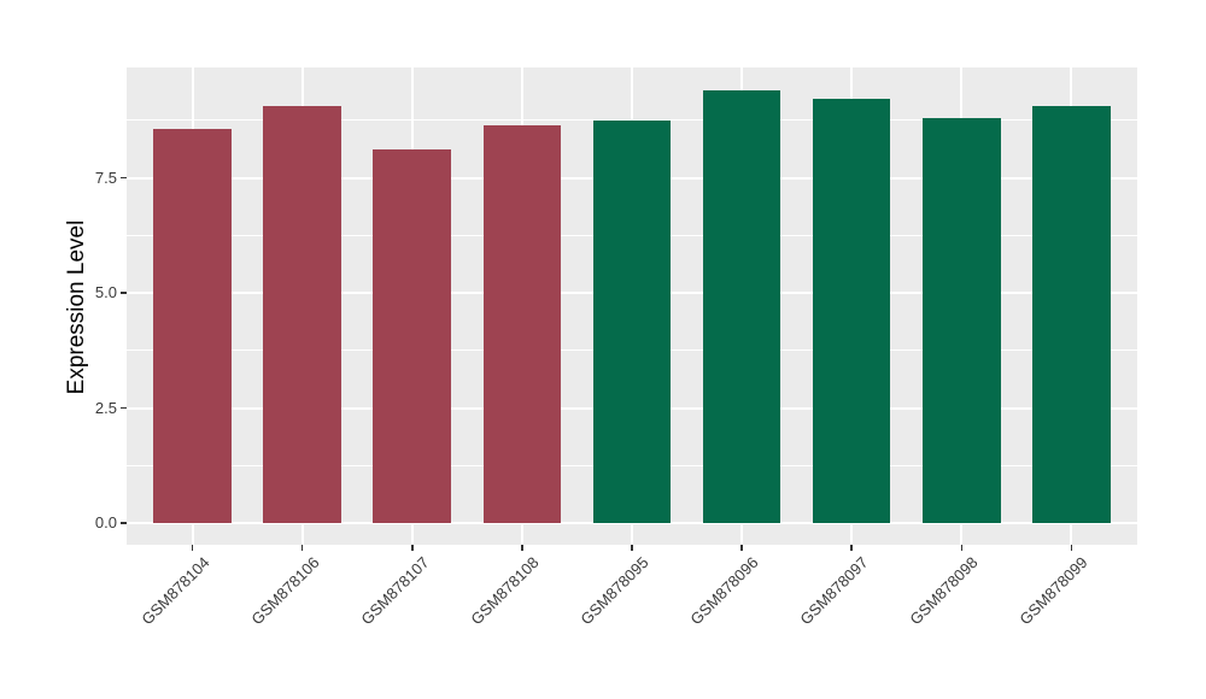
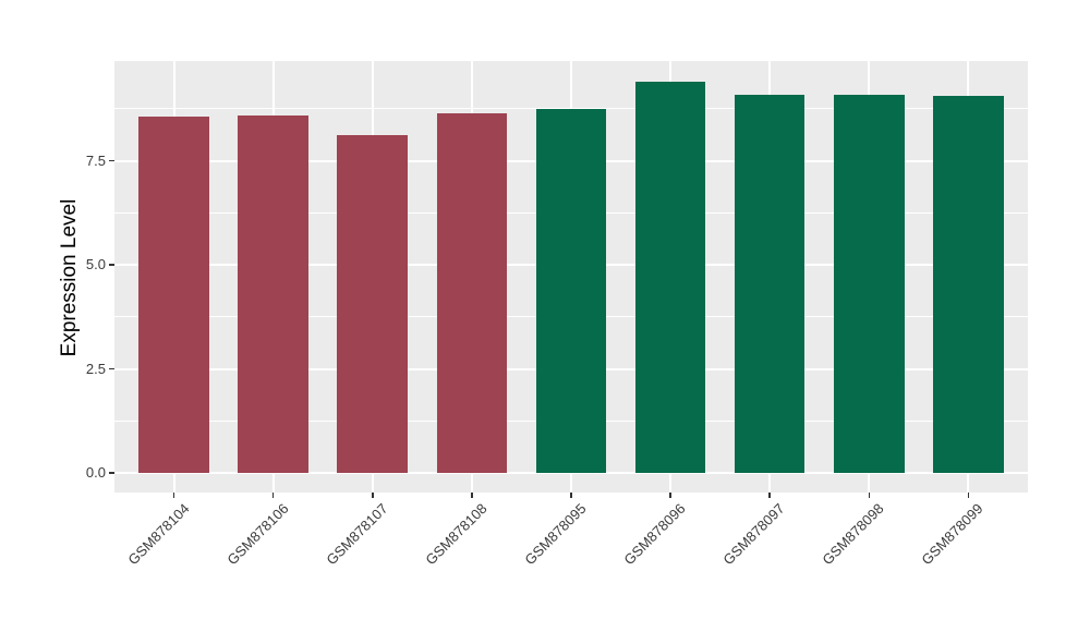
GSM878106: 9.1 -> 8.6
GSM878097: 9.2 -> 9.1
GSM878098: 8.8 -> 9.1
